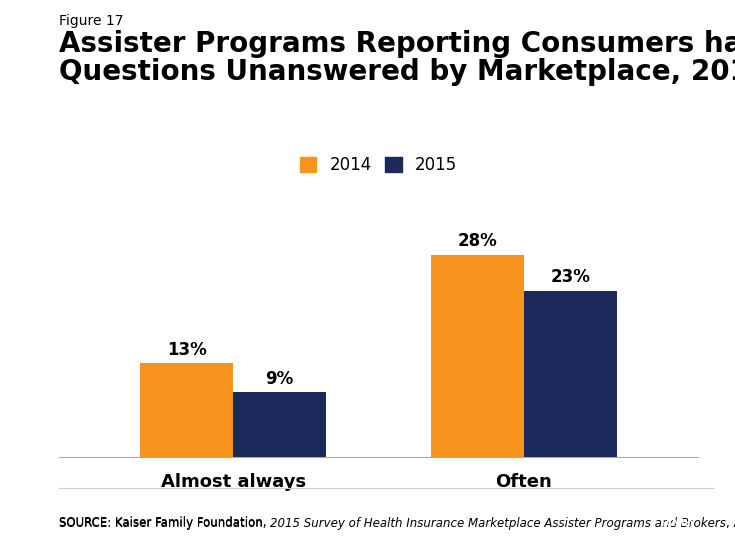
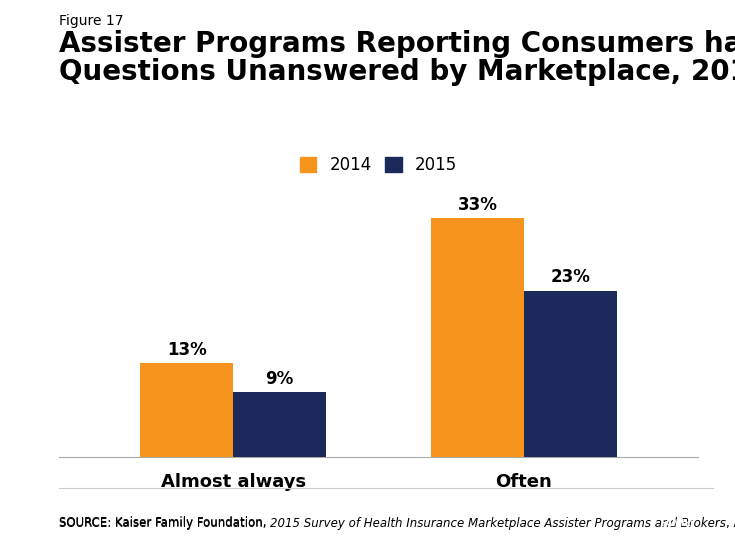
2014/Often: 28% -> 33%
